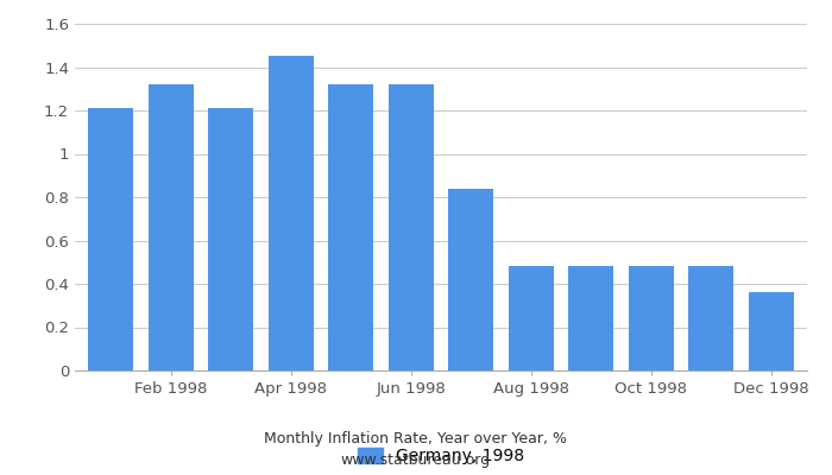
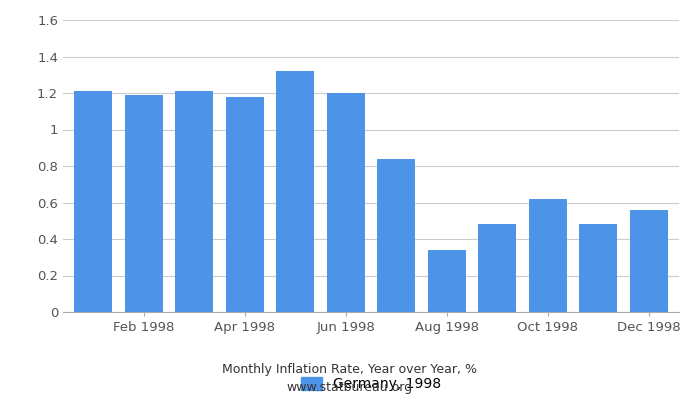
Feb 1998: 1.32 -> 1.19
Apr 1998: 1.45 -> 1.18
Jun 1998: 1.32 -> 1.20
Aug 1998: 0.48 -> 0.34
Oct 1998: 0.48 -> 0.62
Dec 1998: 0.36 -> 0.56
